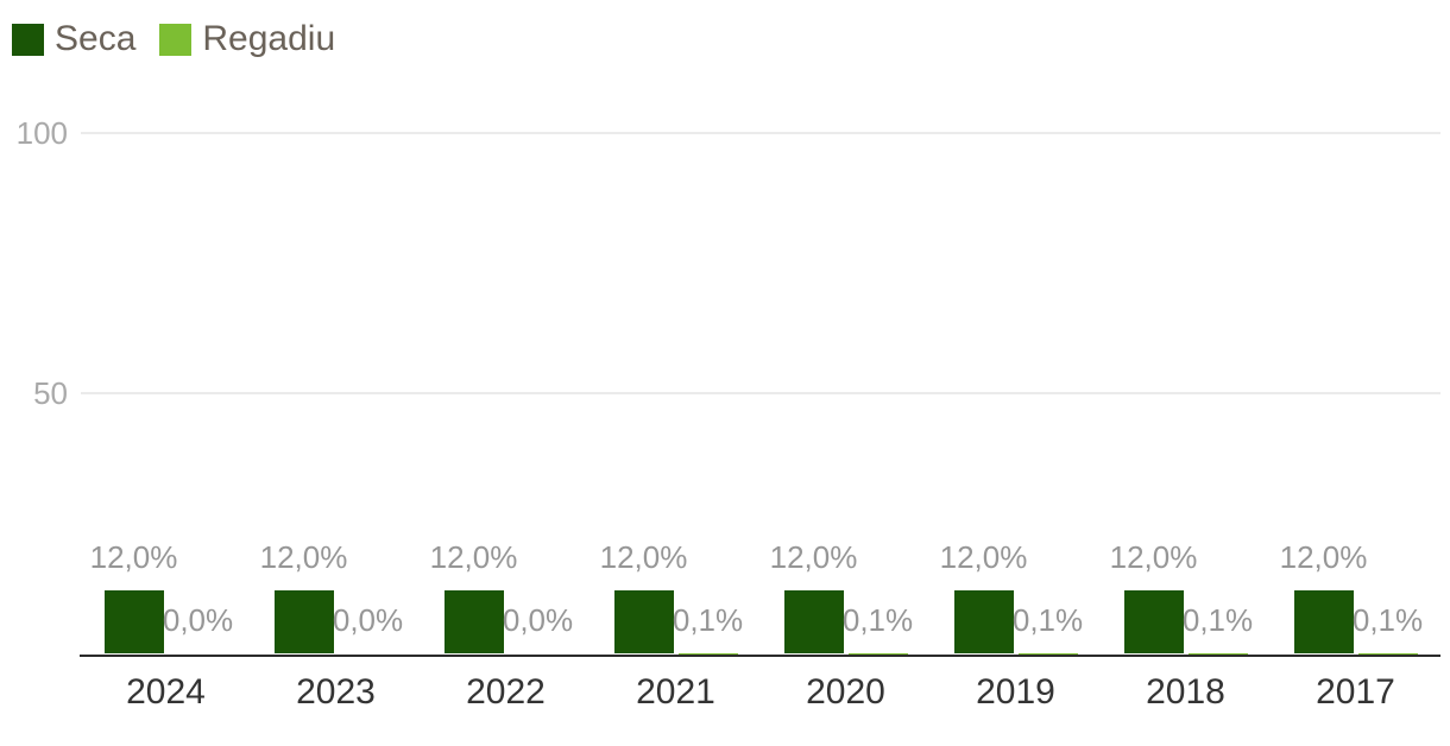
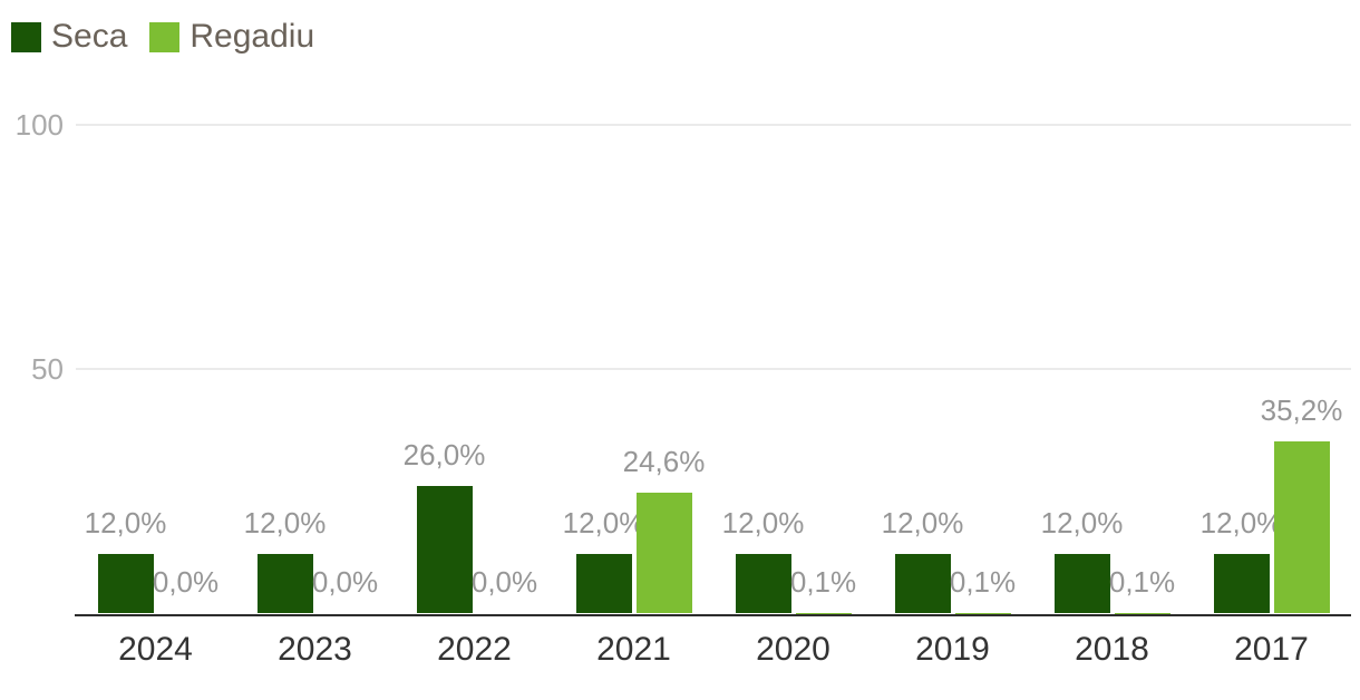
Seca/2022: 12,0% -> 26,0%
Regadiu/2021: 0,1% -> 24,6%
Regadiu/2017: 0,1% -> 35,2%
